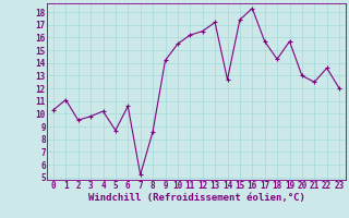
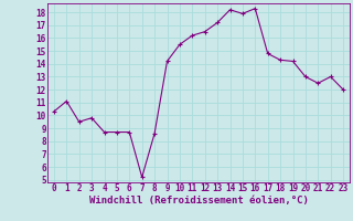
4: 10.2 -> 8.7
6: 10.6 -> 8.7
14: 12.7 -> 18.2
15: 17.4 -> 17.9
17: 15.7 -> 14.8
19: 15.7 -> 14.2
22: 13.6 -> 13.0
